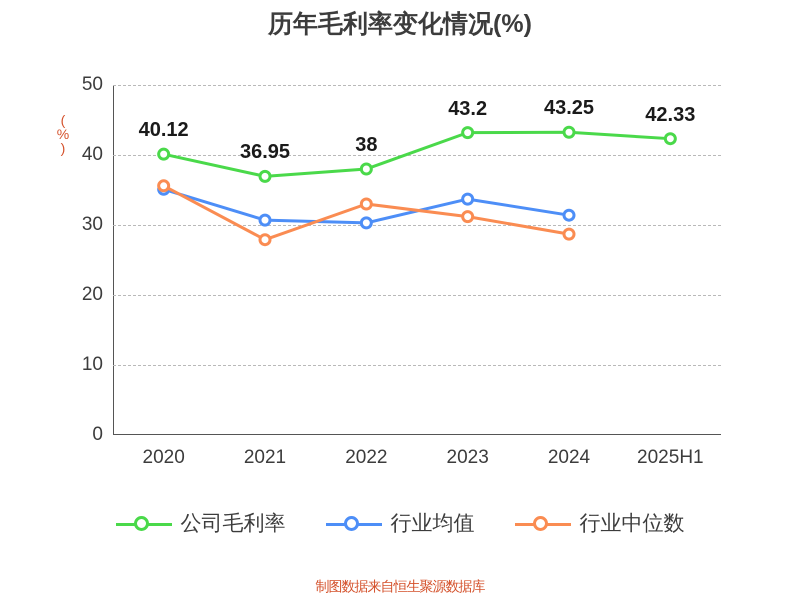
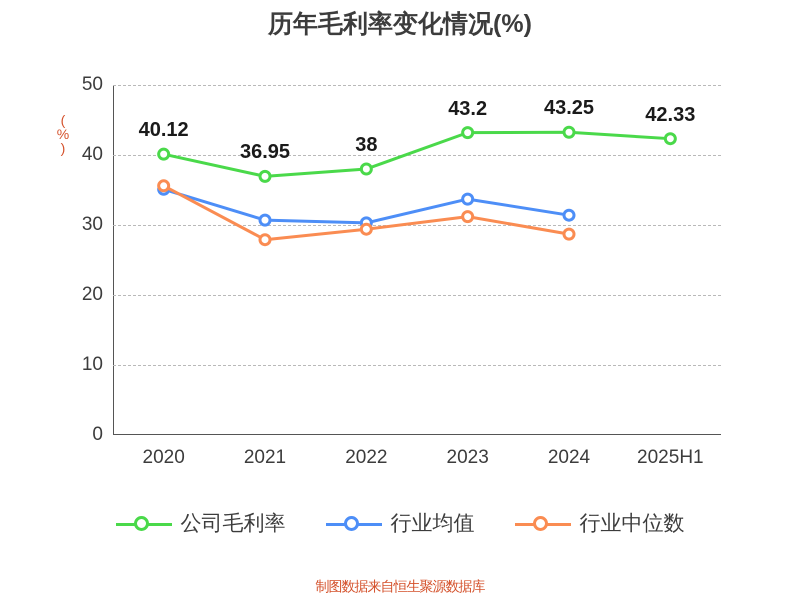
行业中位数/2022: 33 -> 29
